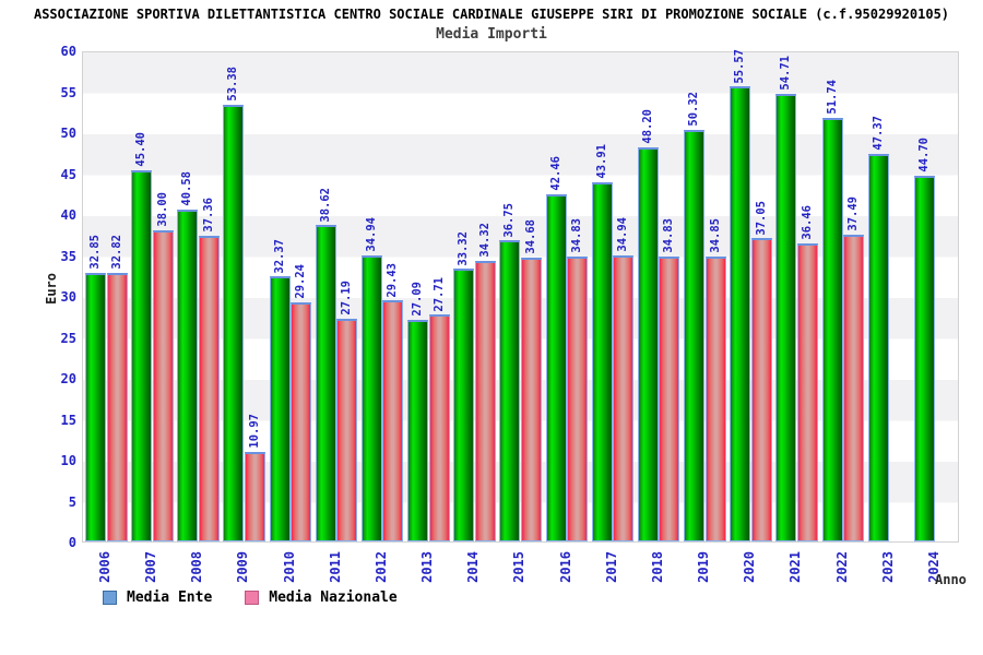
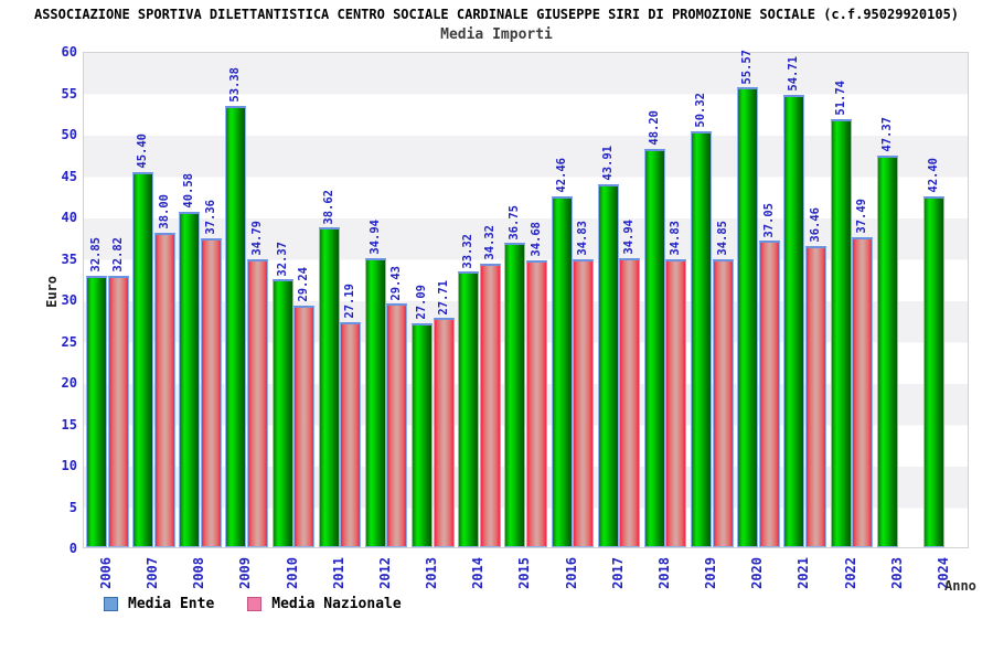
Media Nazionale/2009: 10.97 -> 34.79
Media Ente/2024: 44.70 -> 42.40
